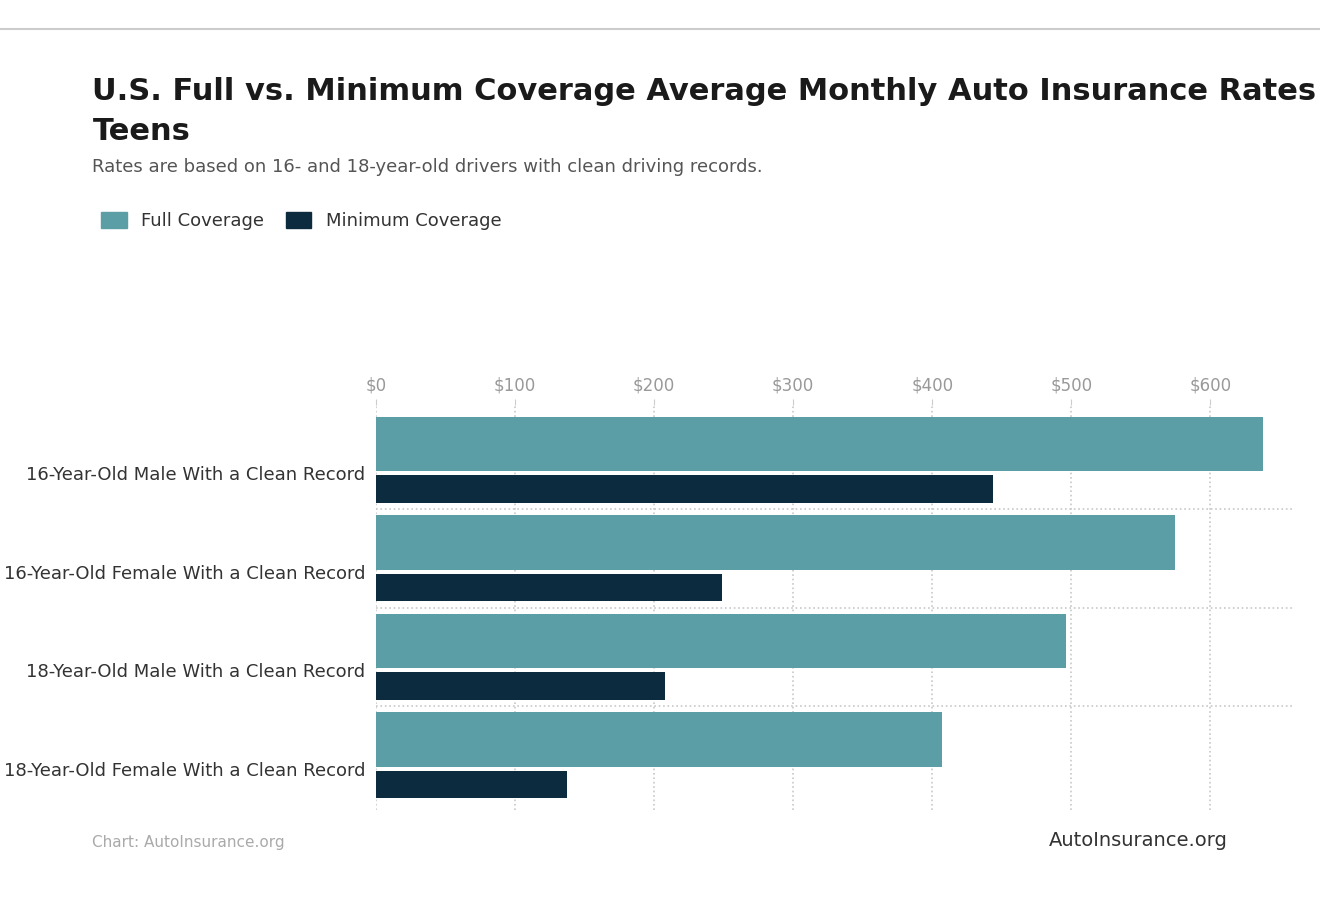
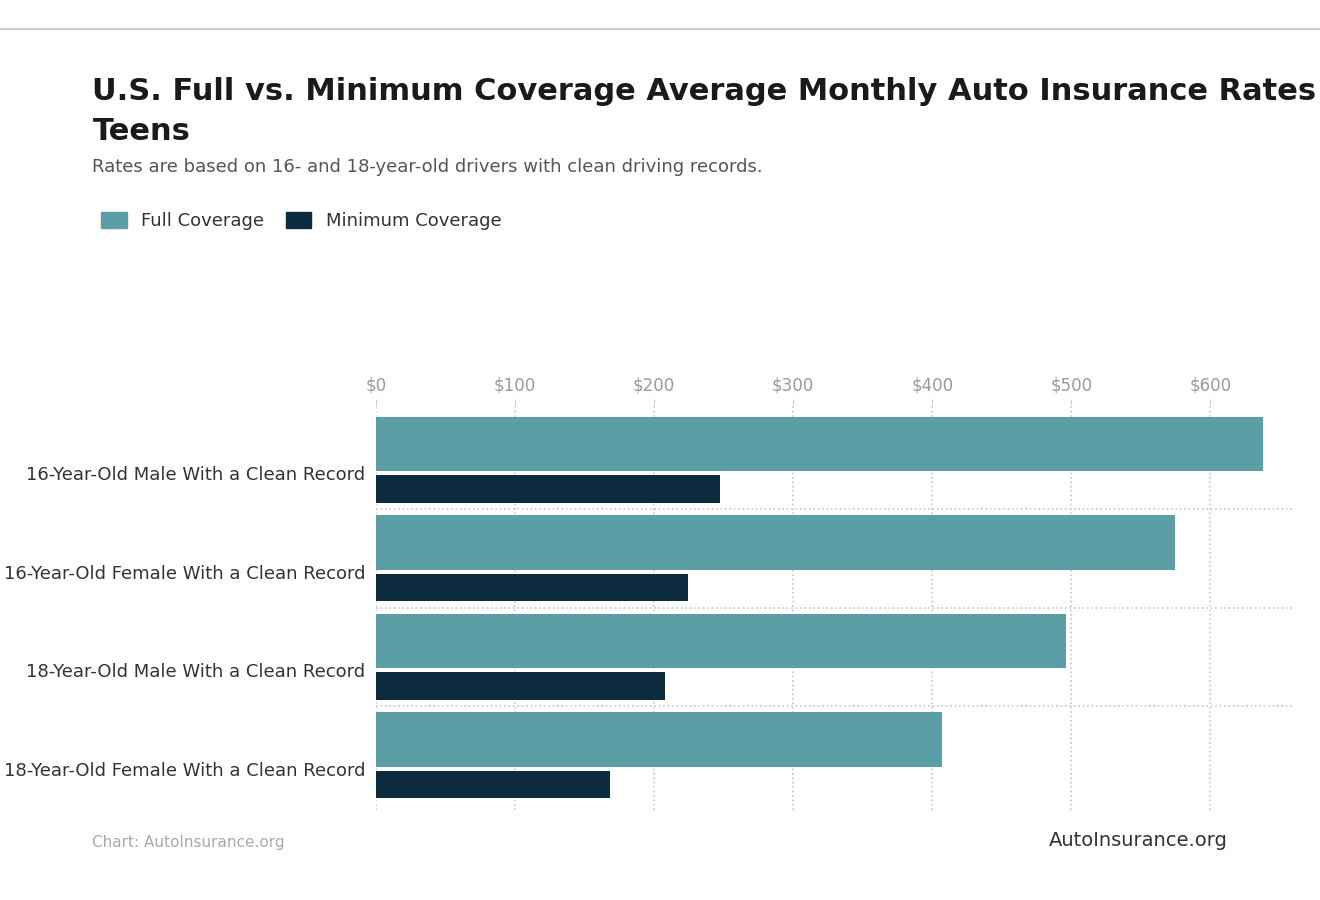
Minimum Coverage/16-Year-Old Male With a Clean Record: $444 -> $247
Minimum Coverage/16-Year-Old Female With a Clean Record: $249 -> $224
Minimum Coverage/18-Year-Old Female With a Clean Record: $137 -> $168
